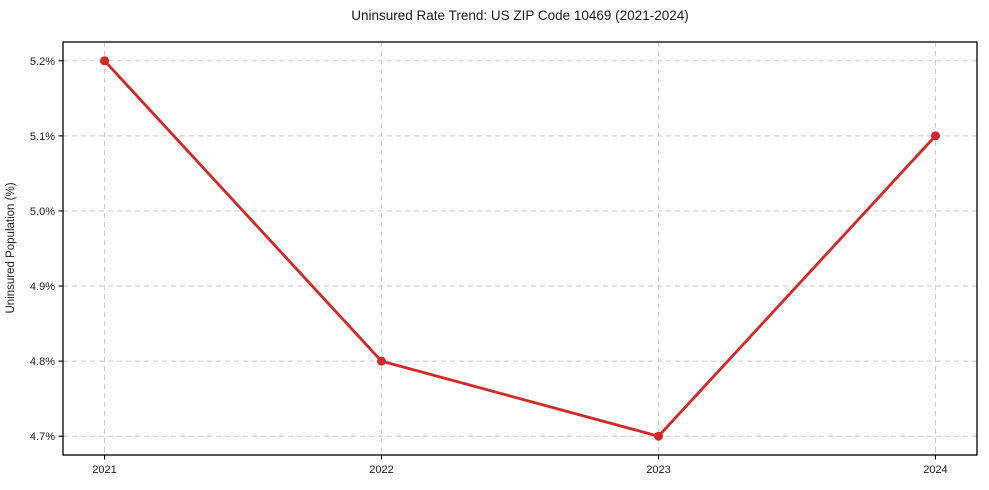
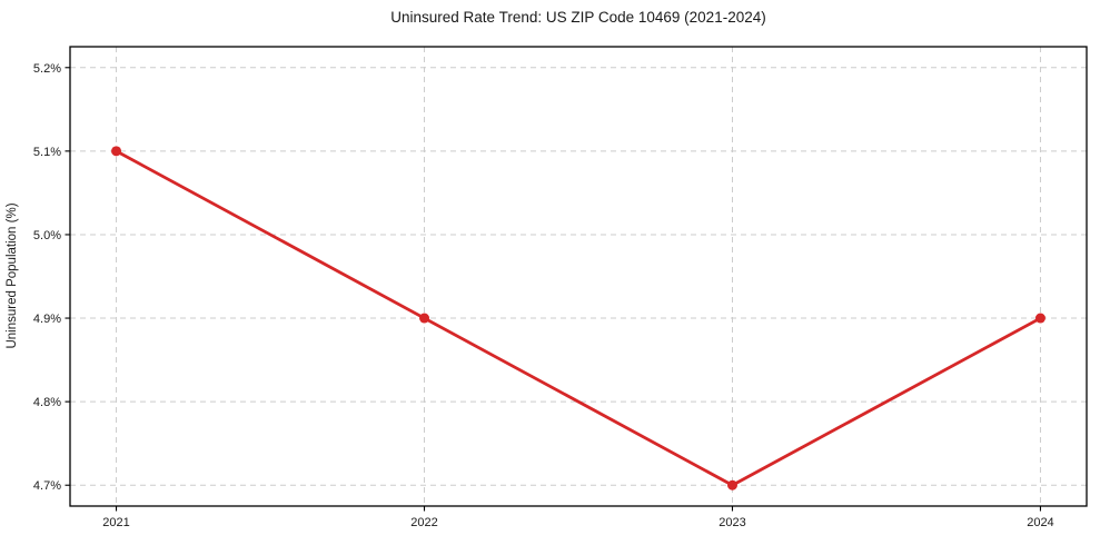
2021: 5.2% -> 5.1%
2022: 4.8% -> 4.9%
2024: 5.1% -> 4.9%
